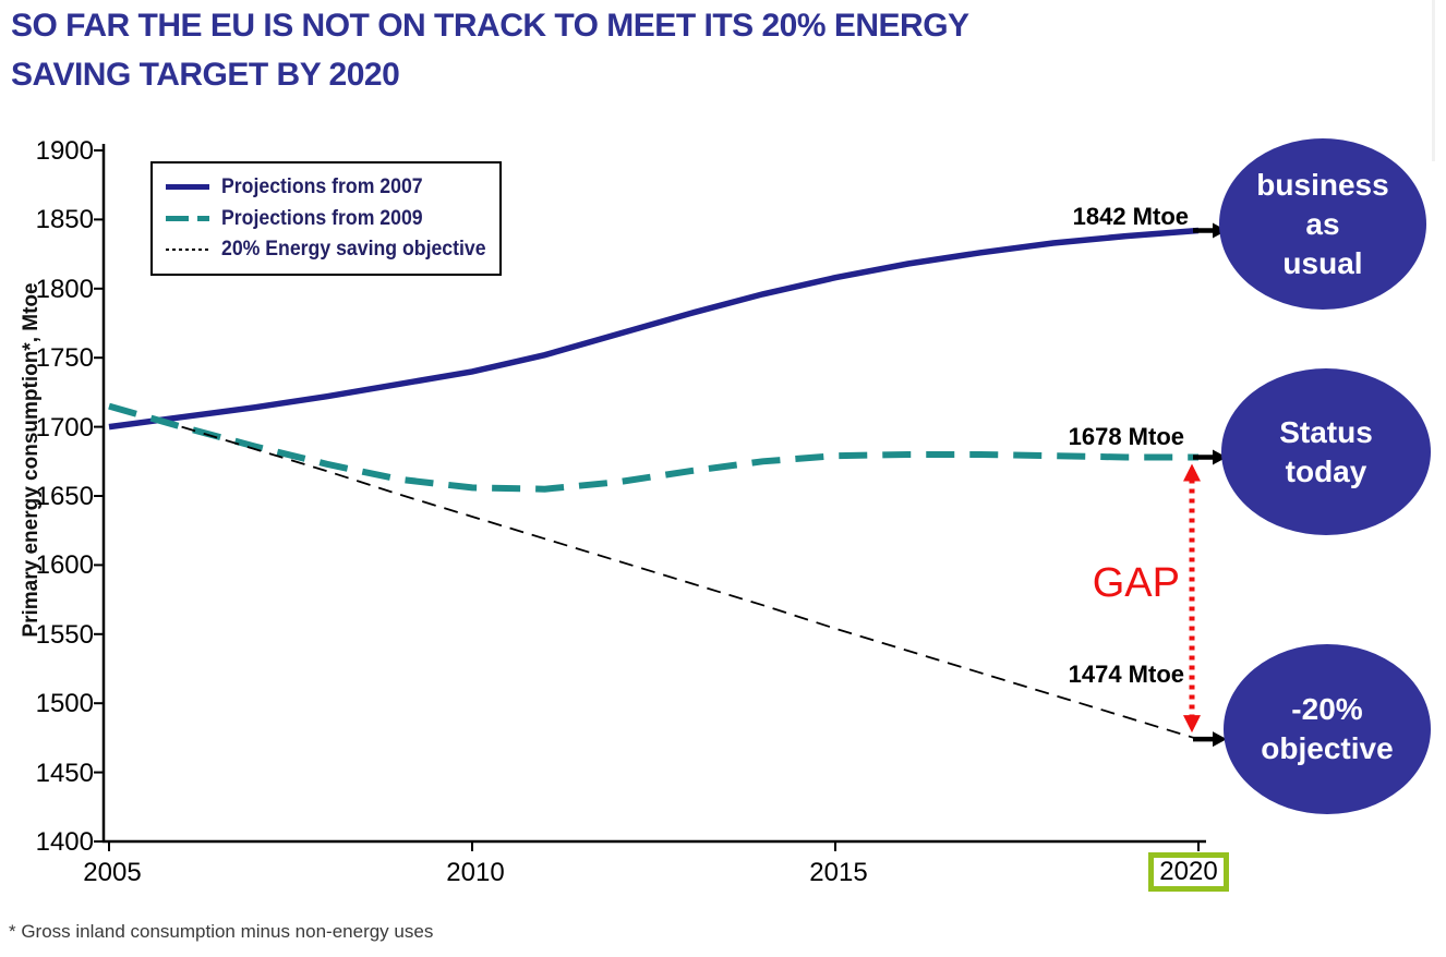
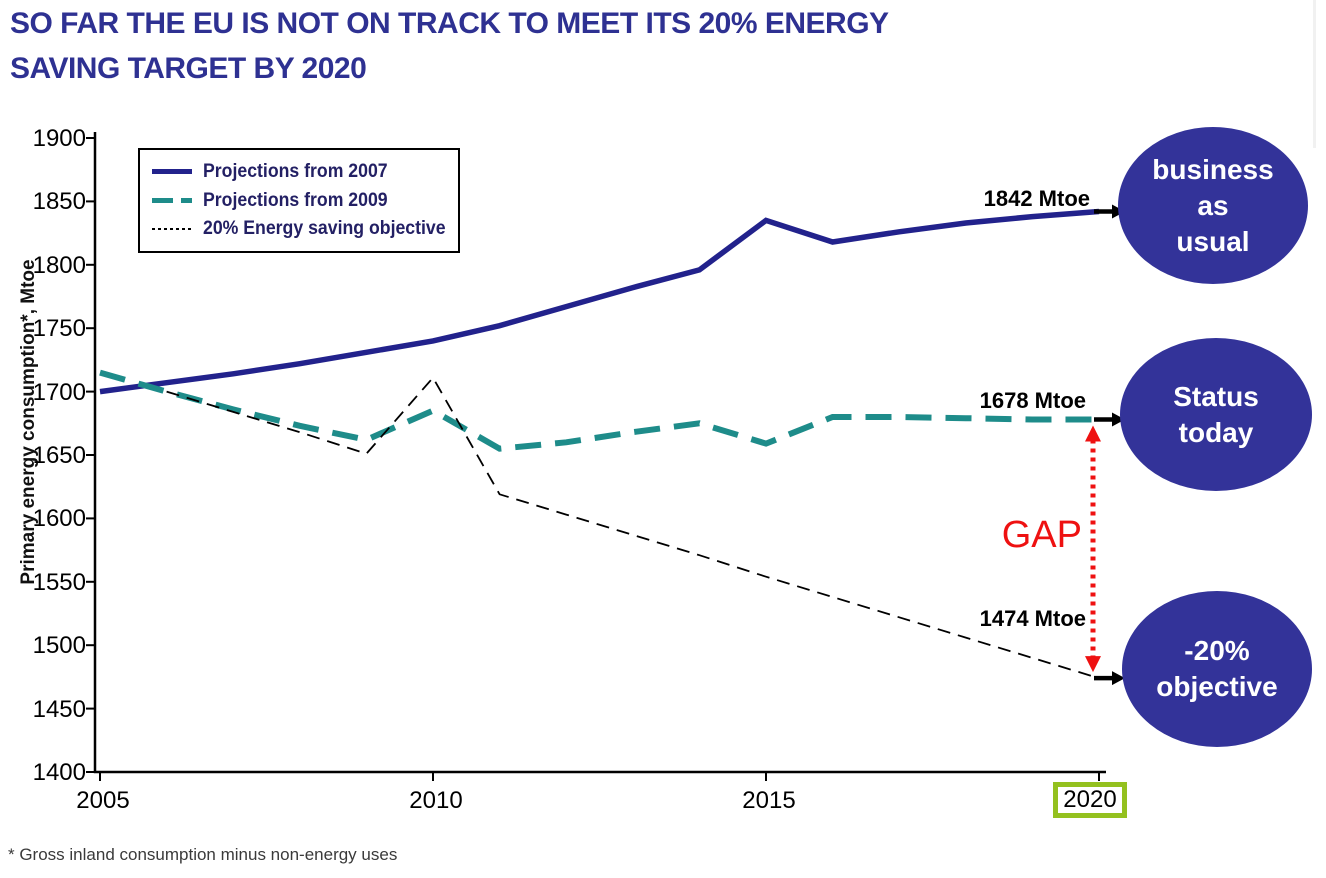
Projections from 2009/2010: 1656 -> 1685
20% Energy saving objective/2010: 1635 -> 1711
Projections from 2007/2015: 1808 -> 1835
Projections from 2009/2015: 1679 -> 1659
